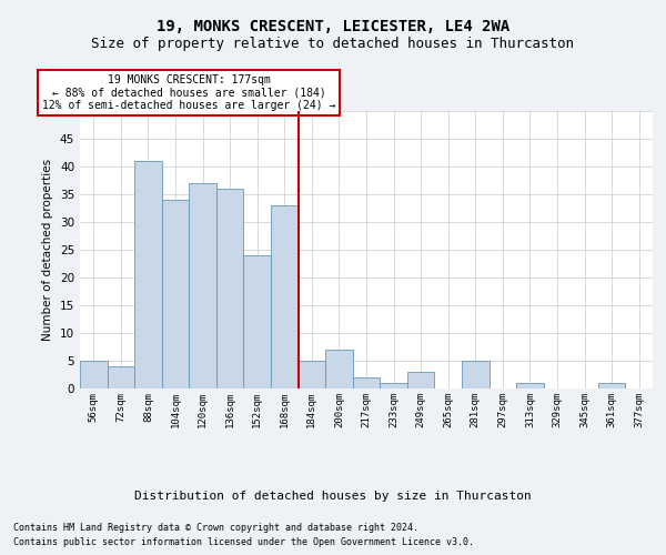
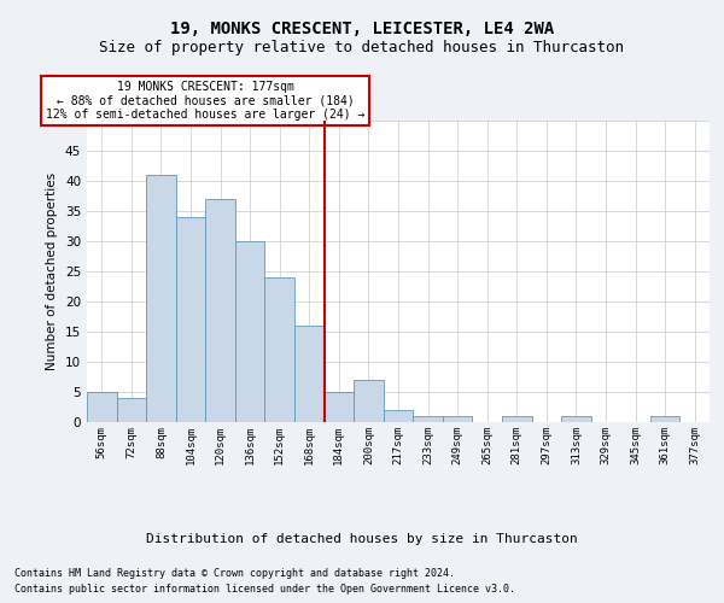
136sqm: 36 -> 30
168sqm: 33 -> 16
249sqm: 3 -> 1
281sqm: 5 -> 1
